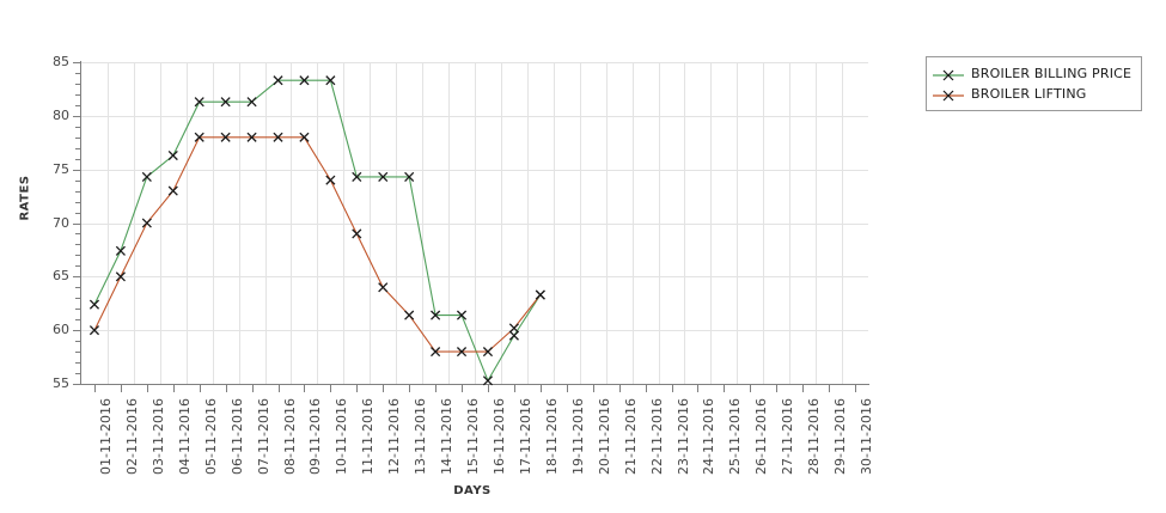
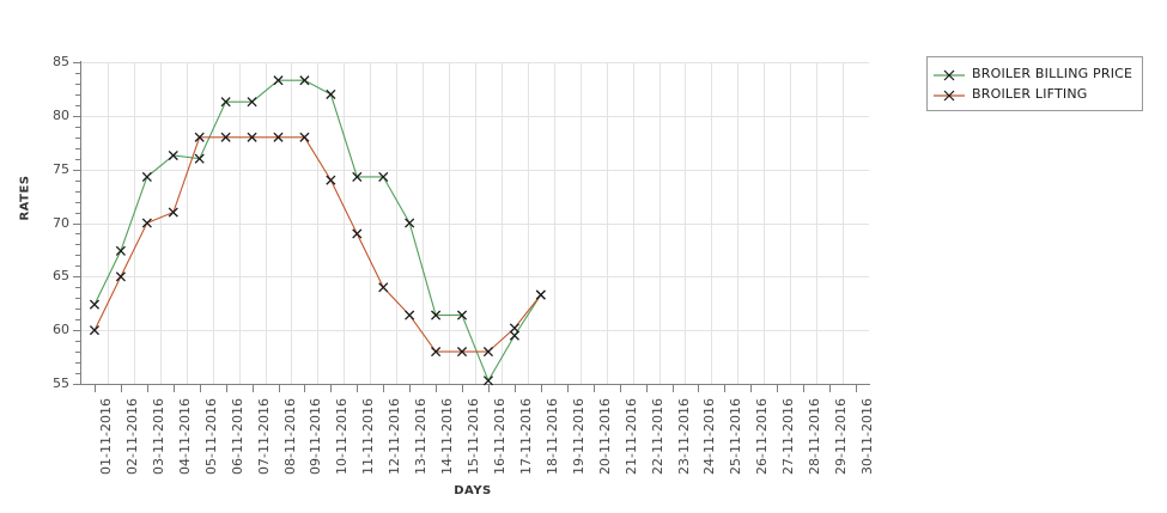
BROILER LIFTING/04-11-2016: 73 -> 71
BROILER BILLING PRICE/05-11-2016: 81 -> 76
BROILER BILLING PRICE/10-11-2016: 83 -> 82
BROILER BILLING PRICE/13-11-2016: 74 -> 70
